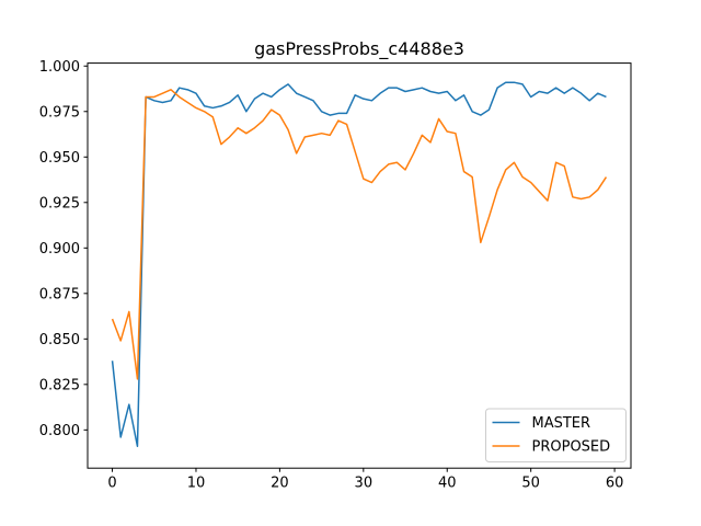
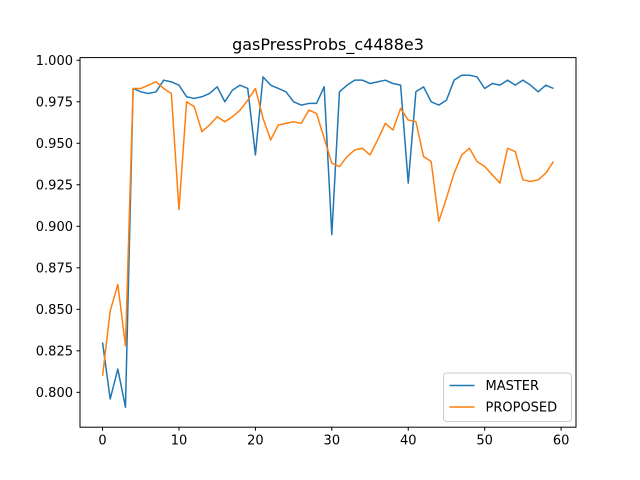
MASTER/0: 0.838 -> 0.830
PROPOSED/0: 0.861 -> 0.810
PROPOSED/10: 0.977 -> 0.910
MASTER/20: 0.987 -> 0.943
PROPOSED/20: 0.973 -> 0.983
MASTER/30: 0.982 -> 0.895
MASTER/40: 0.986 -> 0.926
